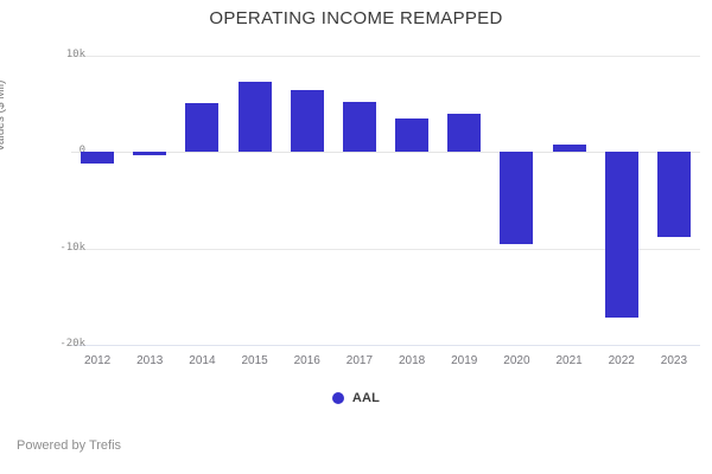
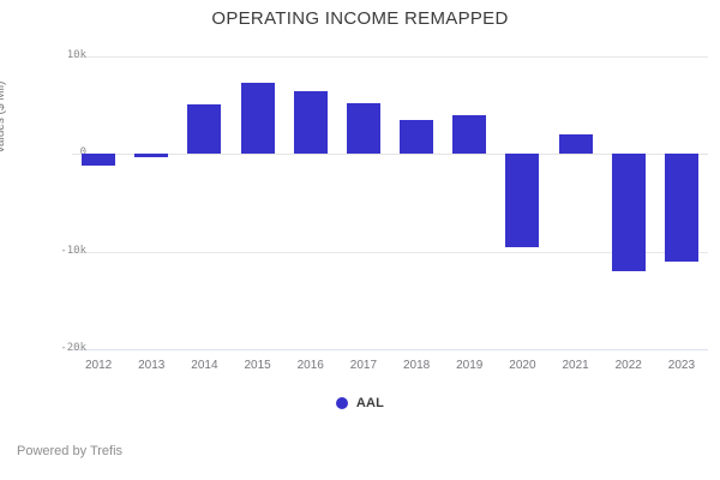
2021: 1k -> 2k
2022: -17k -> -12k
2023: -9k -> -11k
